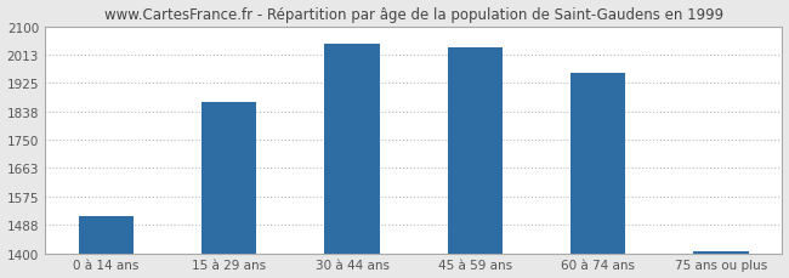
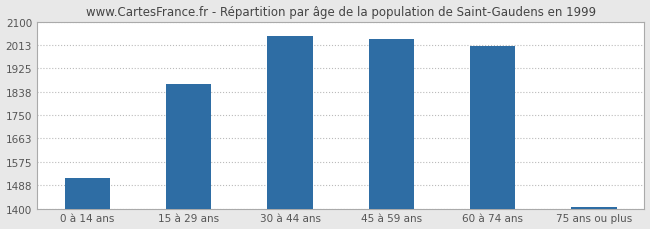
60 à 74 ans: 1955 -> 2007
